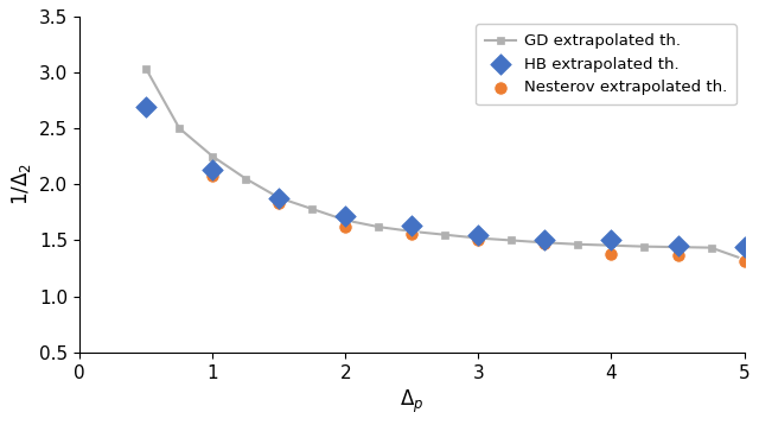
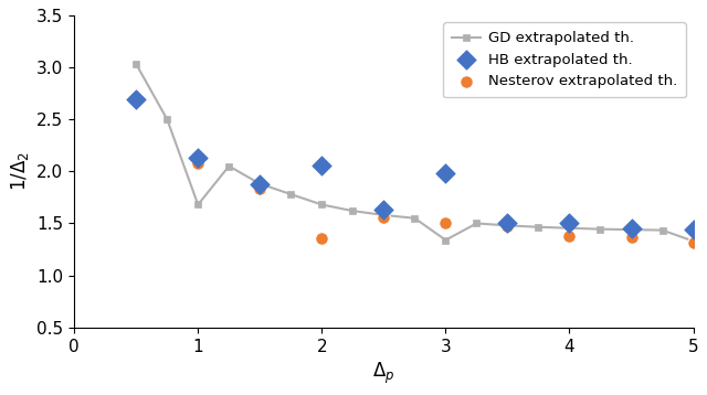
GD extrapolated th./1: 2.25 -> 1.68
HB extrapolated th./2: 1.72 -> 2.06
Nesterov extrapolated th./2: 1.62 -> 1.36
GD extrapolated th./3: 1.52 -> 1.34
HB extrapolated th./3: 1.55 -> 1.98
